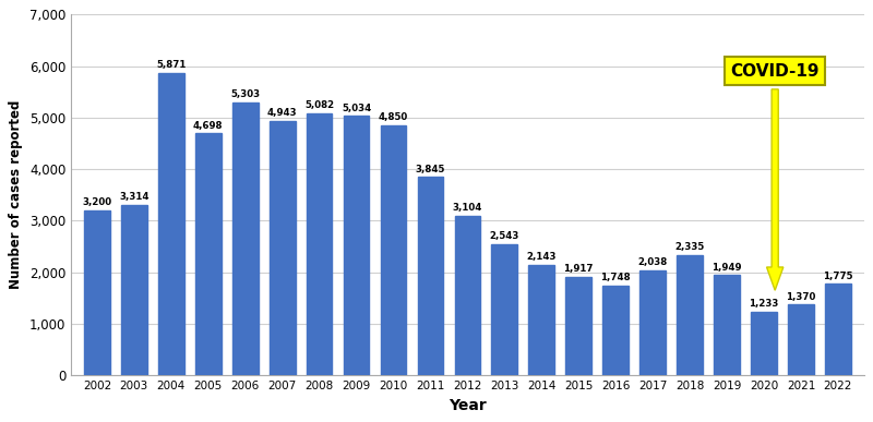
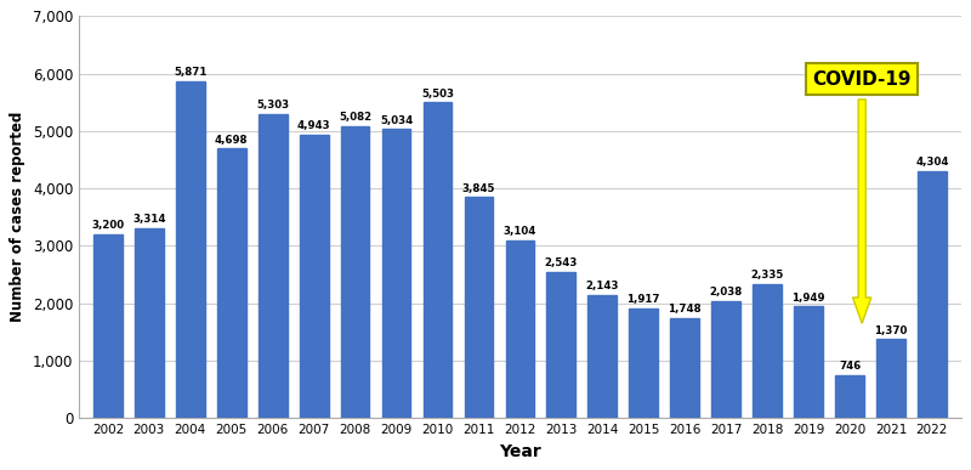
2010: 4,850 -> 5,503
2020: 1,233 -> 746
2022: 1,775 -> 4,304
